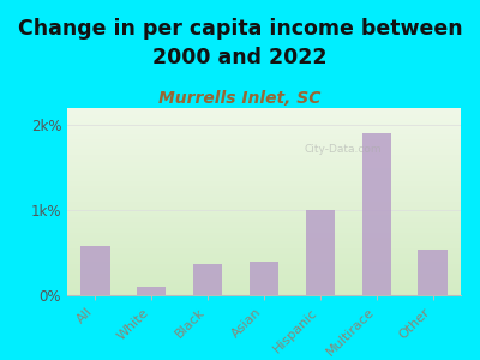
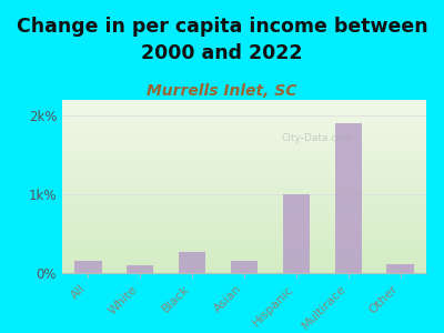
All: 0.58k% -> 0.15k%
Black: 0.36k% -> 0.28k%
Asian: 0.40k% -> 0.15k%
Other: 0.54k% -> 0.11k%
